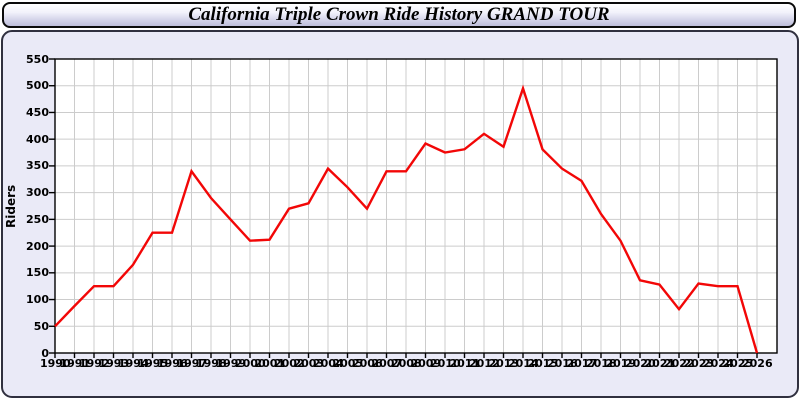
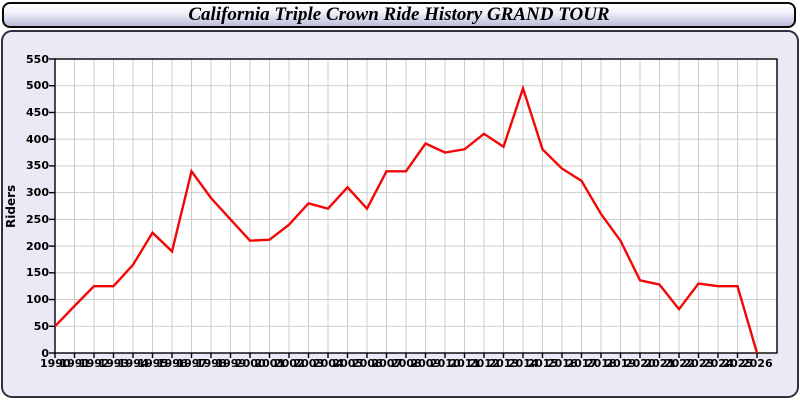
1996: 220 -> 190
2002: 270 -> 240
2004: 340 -> 270
